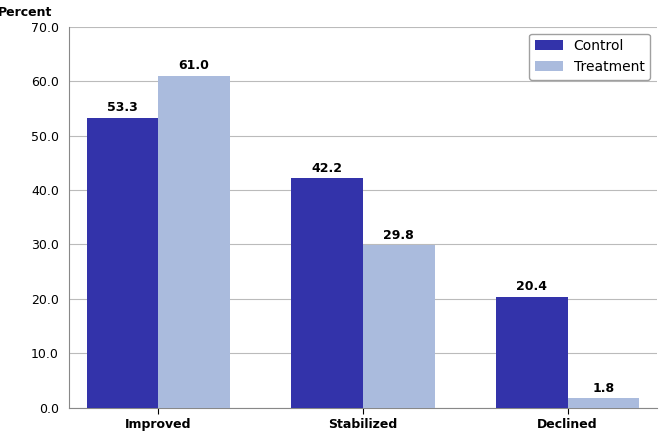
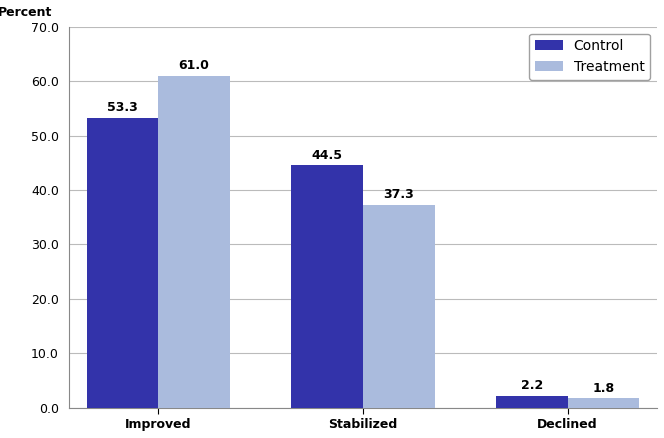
Control/Stabilized: 42.2 -> 44.5
Treatment/Stabilized: 29.8 -> 37.3
Control/Declined: 20.4 -> 2.2
